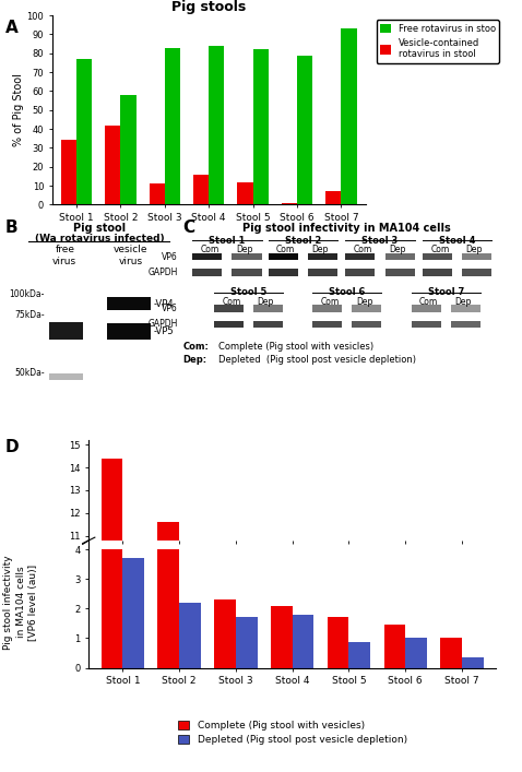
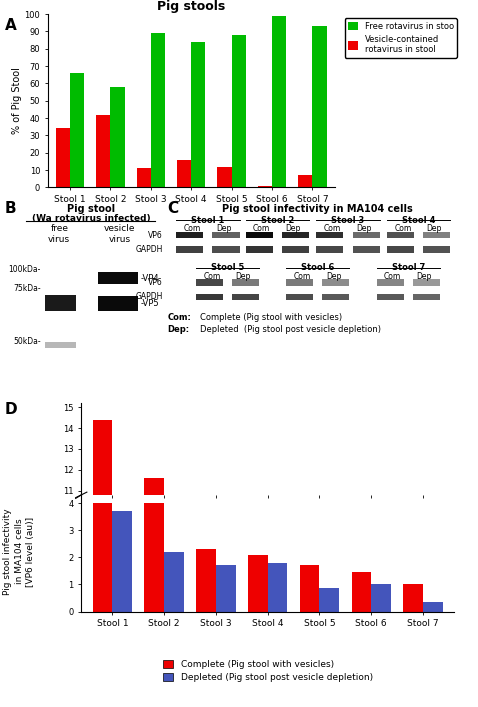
Pig stools/Free rotavirus in stoo/Stool 1: 77 -> 66
Pig stools/Free rotavirus in stoo/Stool 3: 83 -> 89
Pig stools/Free rotavirus in stoo/Stool 5: 82 -> 88
Pig stools/Free rotavirus in stoo/Stool 6: 79 -> 99
